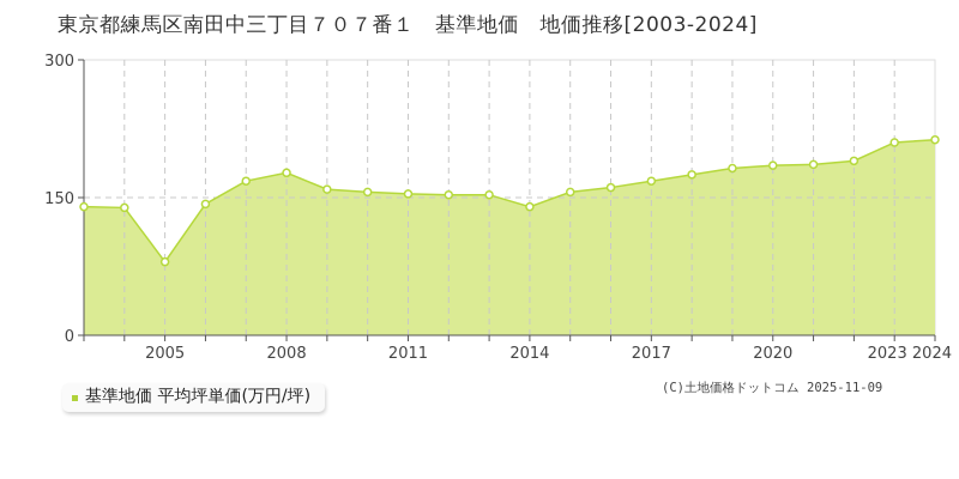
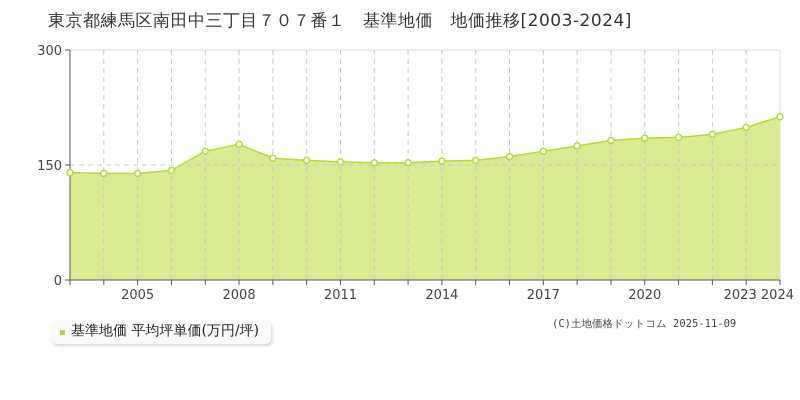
2005: 80 -> 140
2014: 140 -> 160
2023: 210 -> 200
